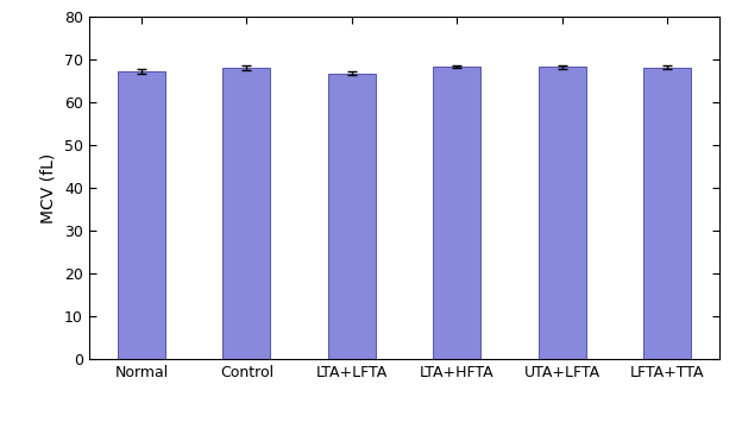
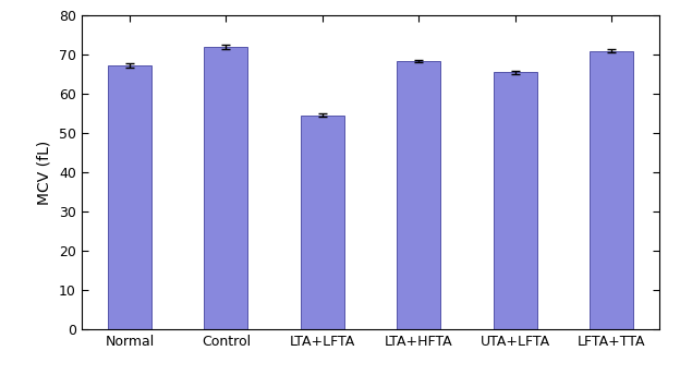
Control: 68.0 -> 72.0
LTA+LFTA: 66.8 -> 54.5
UTA+LFTA: 68.3 -> 65.5
LFTA+TTA: 68.2 -> 71.0
